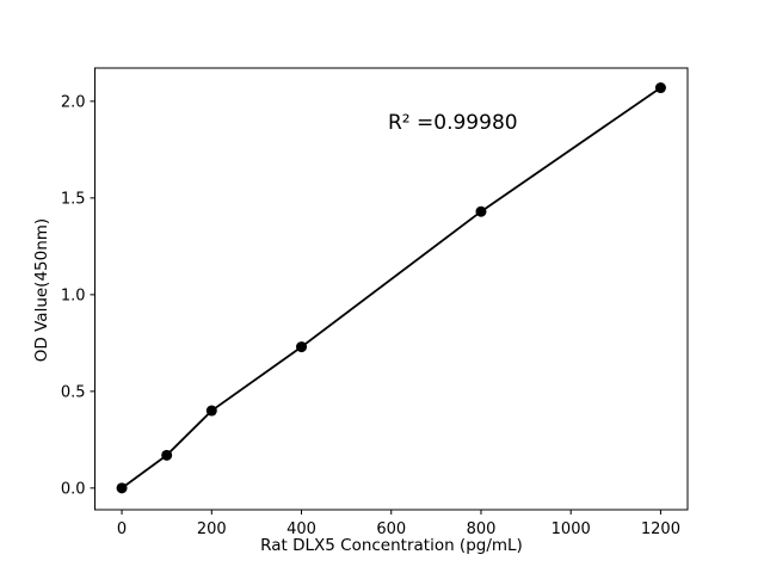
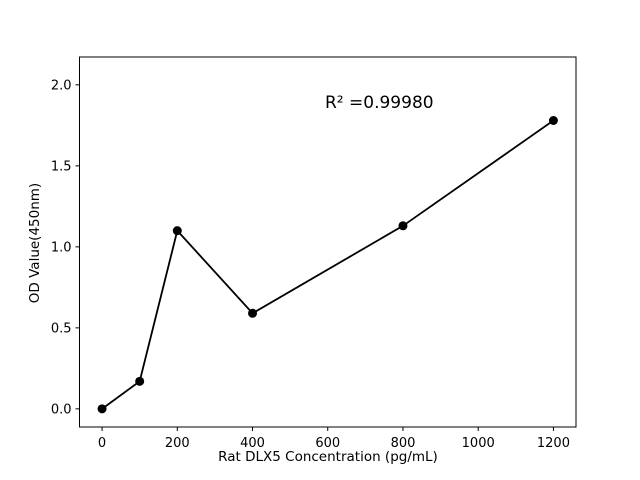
200: 0.40 -> 1.10
400: 0.73 -> 0.59
800: 1.43 -> 1.13
1200: 2.07 -> 1.78
